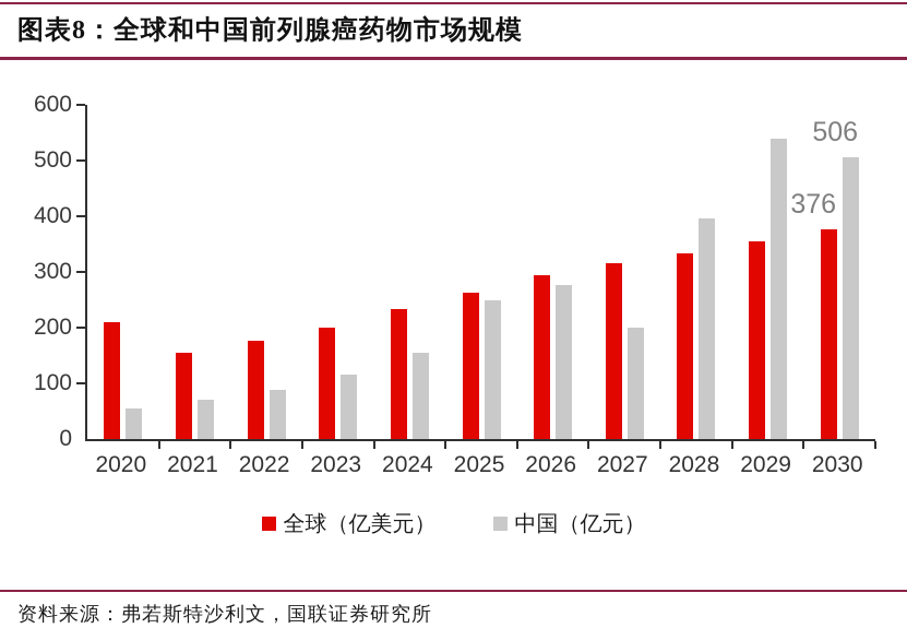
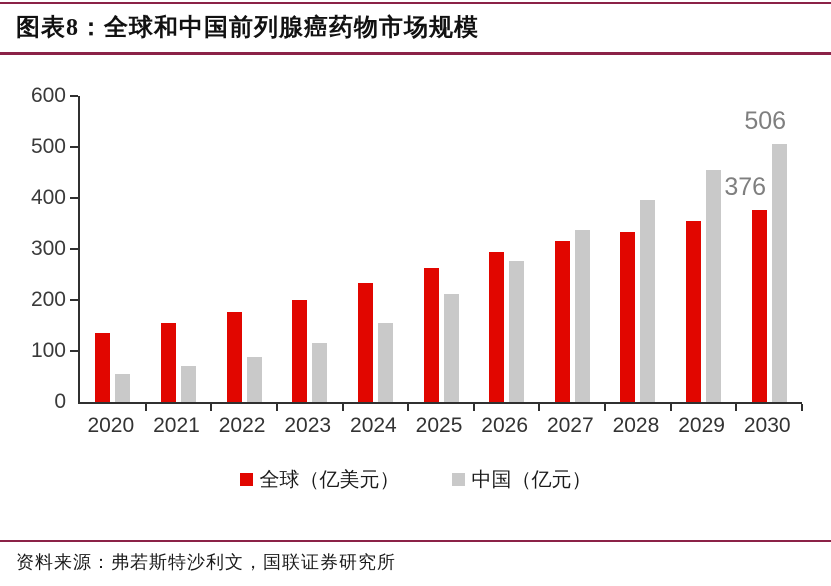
全球（亿美元）/2020: 210 -> 140
中国（亿元）/2025: 250 -> 210
中国（亿元）/2027: 200 -> 340
中国（亿元）/2029: 540 -> 460
